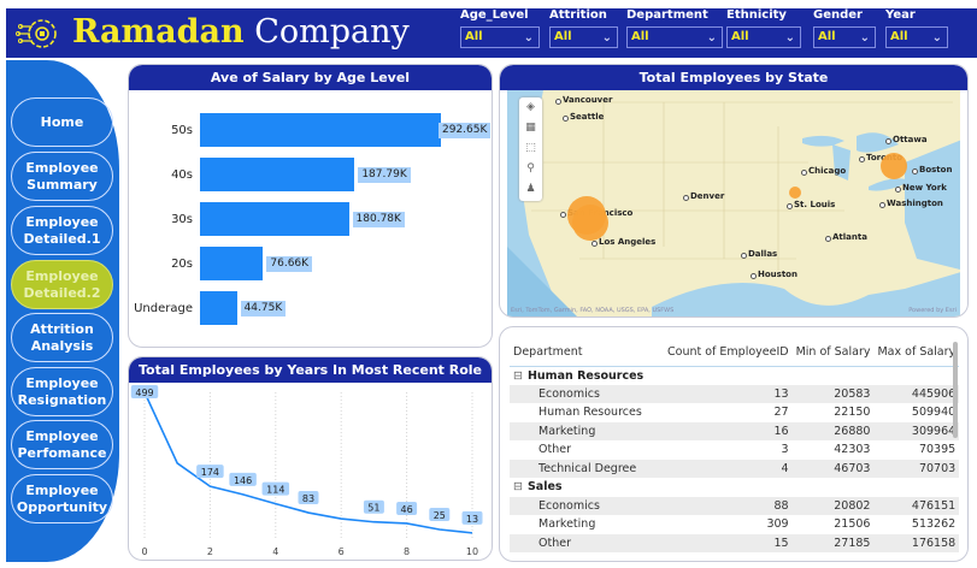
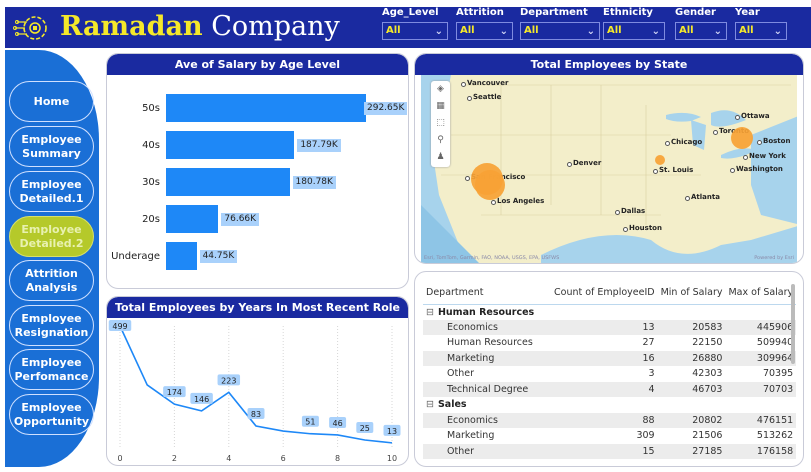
Total Employees by Years In Most Recent Role/4: 114 -> 223
